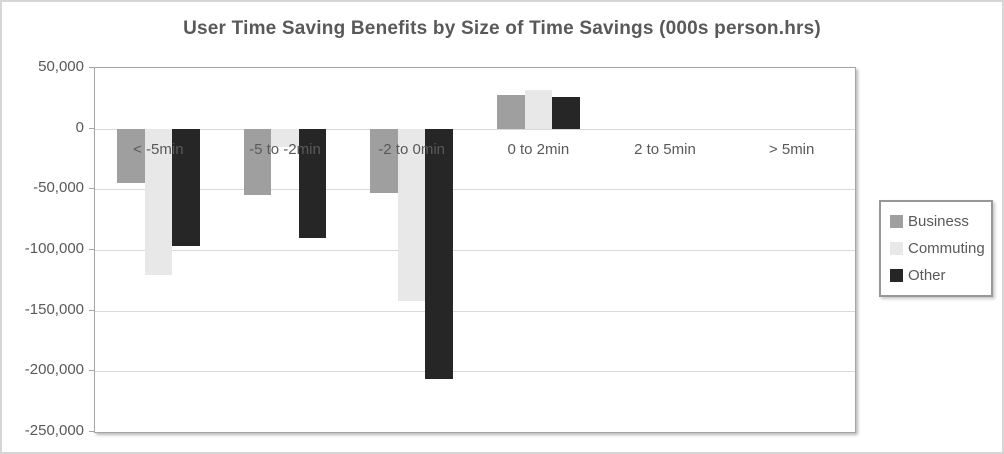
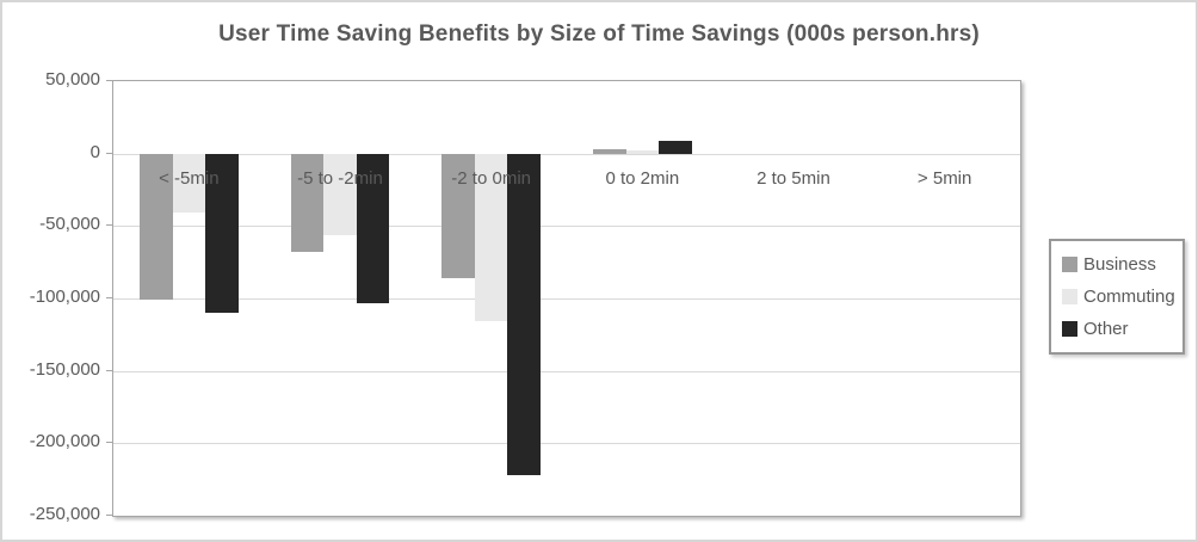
Business/< -5min: -45000 -> -101000
Commuting/< -5min: -121000 -> -41000
Other/< -5min: -97000 -> -110000
Business/-5 to -2min: -55000 -> -68000
Commuting/-5 to -2min: -15000 -> -56000
Other/-5 to -2min: -90000 -> -103000
Business/-2 to 0min: -53000 -> -86000
Commuting/-2 to 0min: -142000 -> -116000
Other/-2 to 0min: -206000 -> -222000
Business/0 to 2min: 28000 -> 3000
Commuting/0 to 2min: 32000 -> 2000
Other/0 to 2min: 26000 -> 9000
